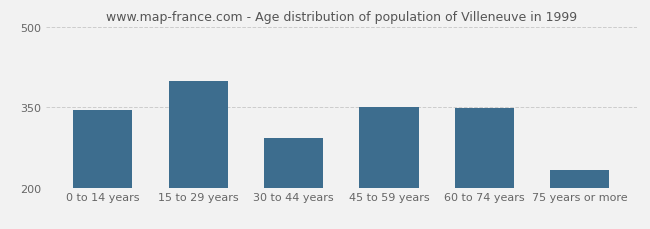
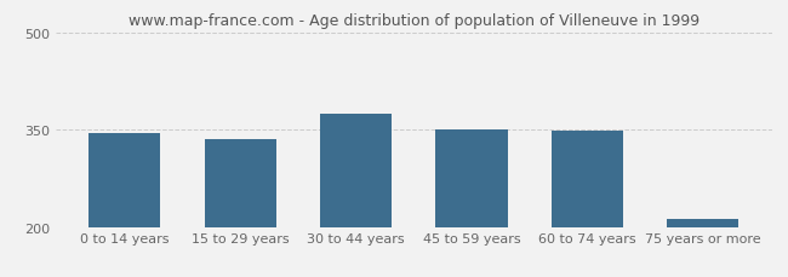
15 to 29 years: 398 -> 336
30 to 44 years: 292 -> 375
75 years or more: 232 -> 213
